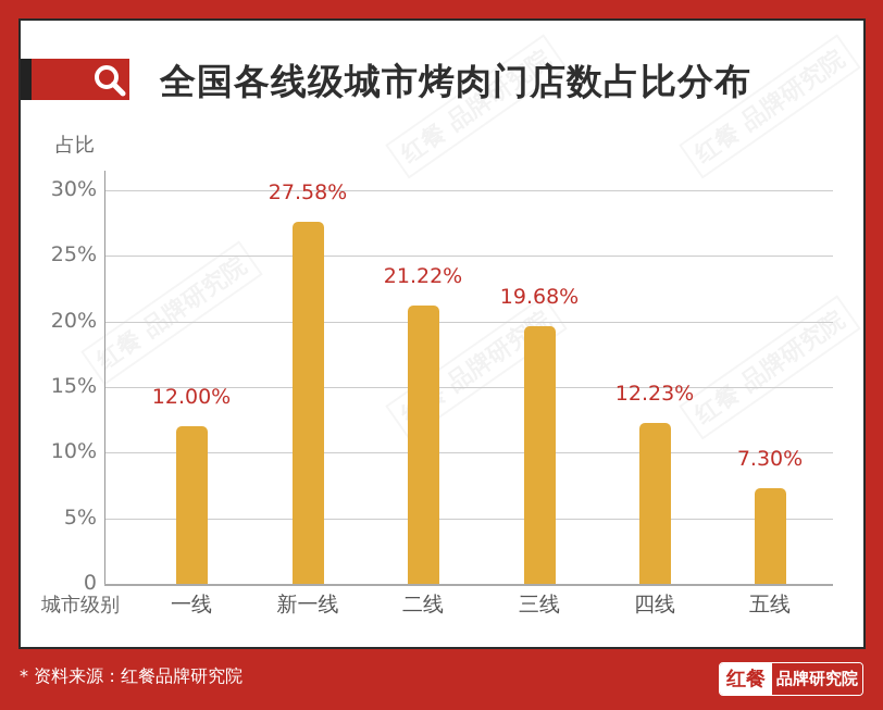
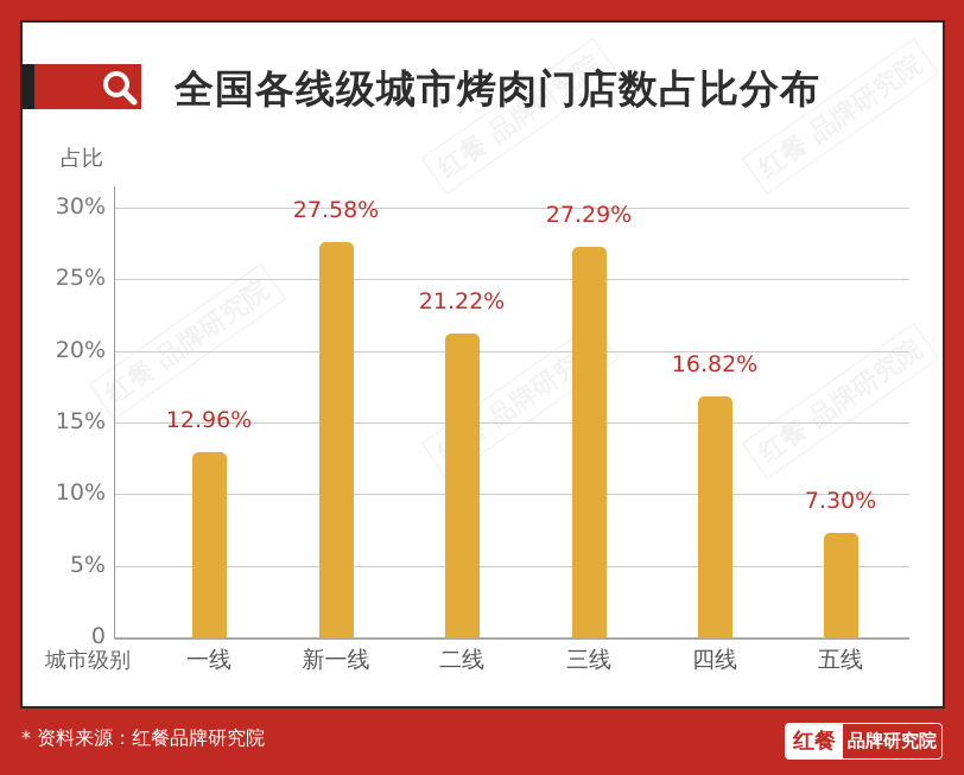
一线: 12.00% -> 12.96%
三线: 19.68% -> 27.29%
四线: 12.23% -> 16.82%
